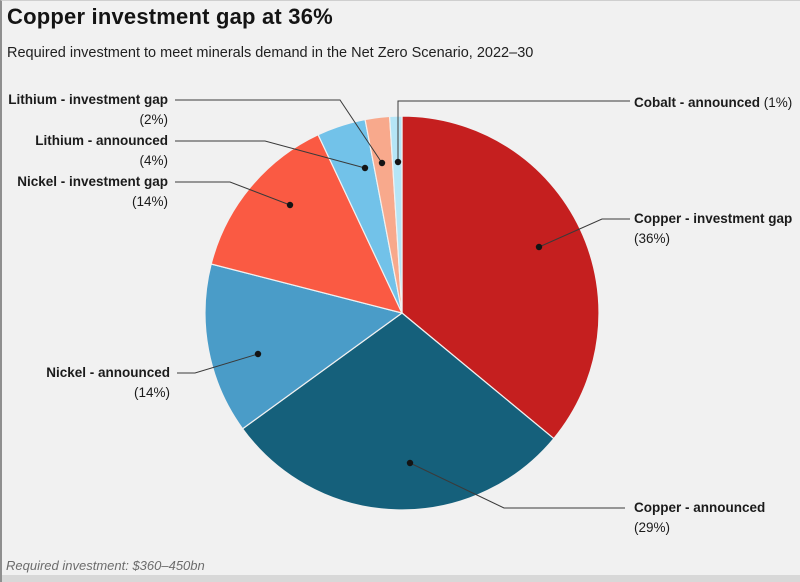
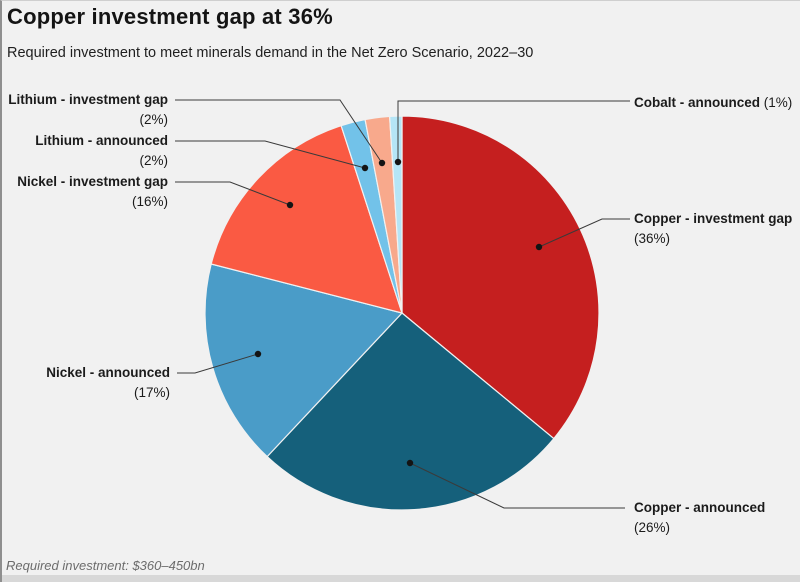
Copper - announced: 29% -> 26%
Nickel - announced: 14% -> 17%
Nickel - investment gap: 14% -> 16%
Lithium - announced: 4% -> 2%
